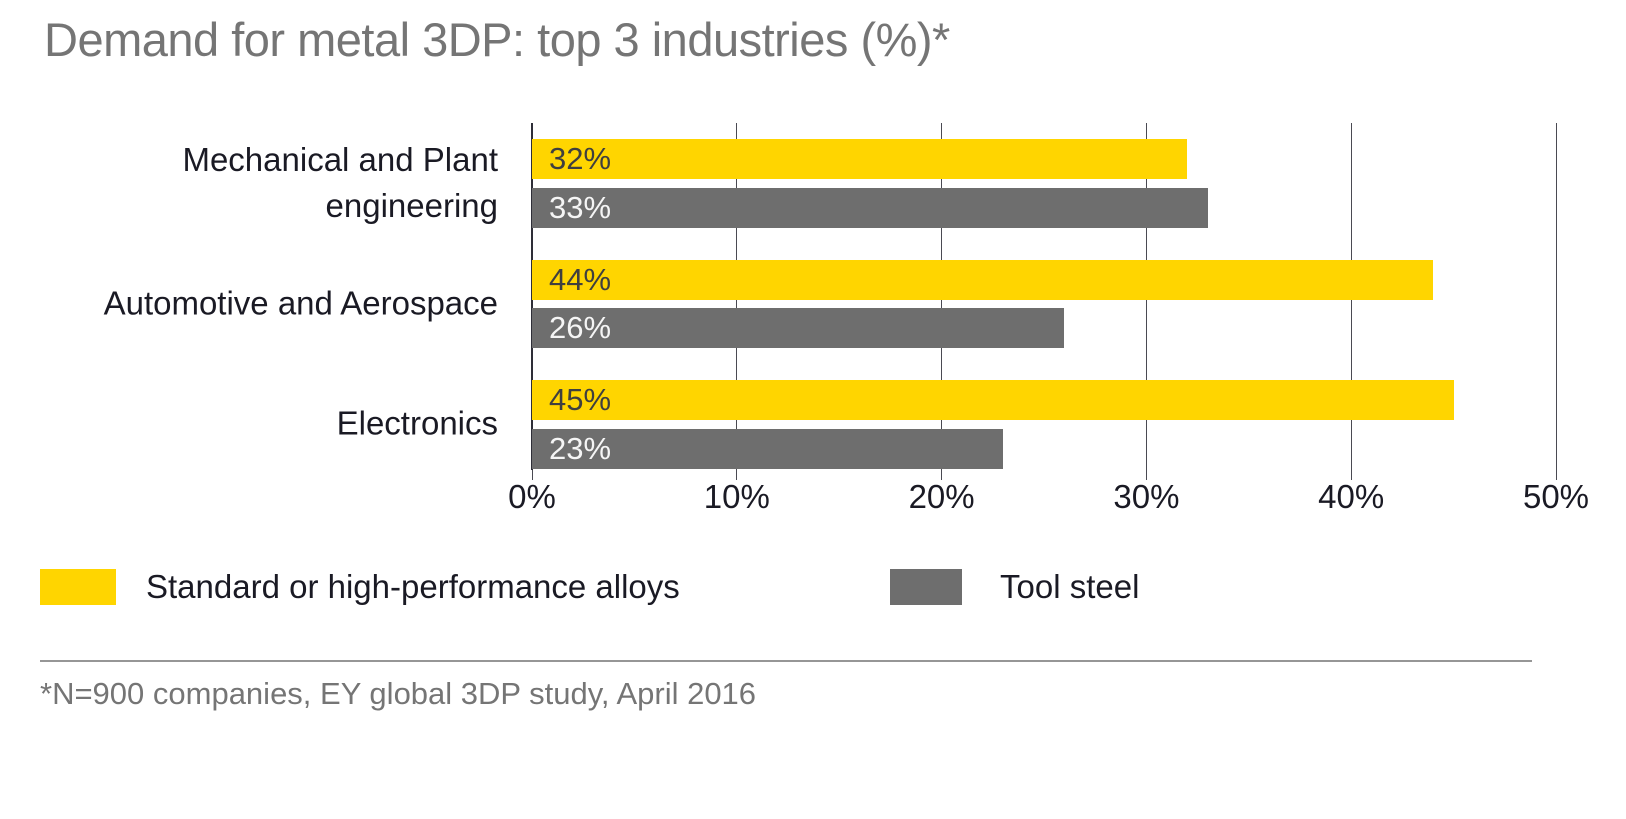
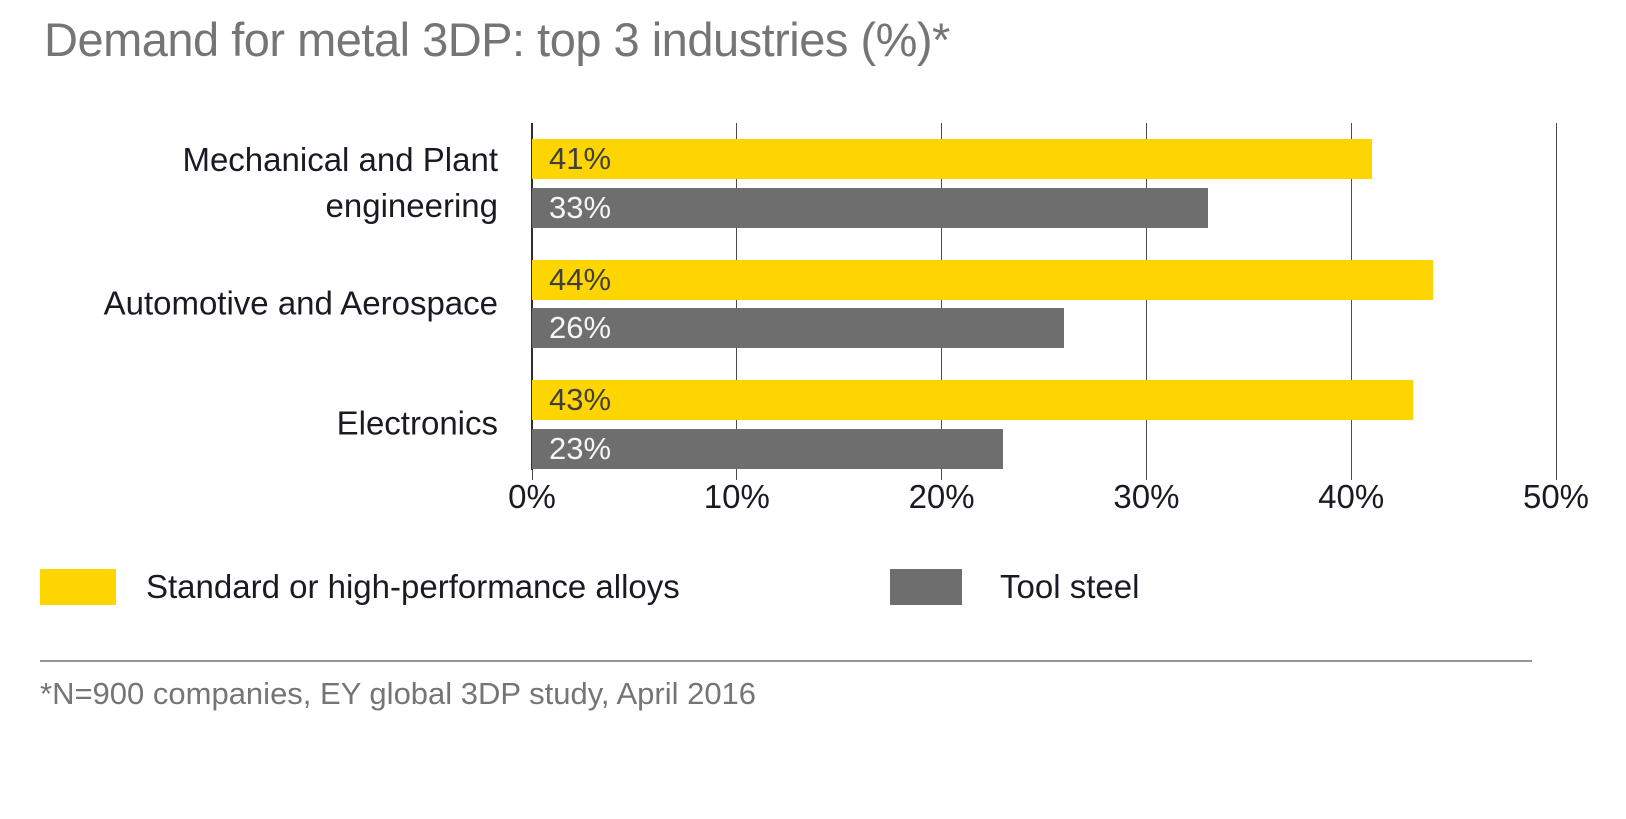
Standard or high-performance alloys/Mechanical and Plant engineering: 32% -> 41%
Standard or high-performance alloys/Electronics: 45% -> 43%
